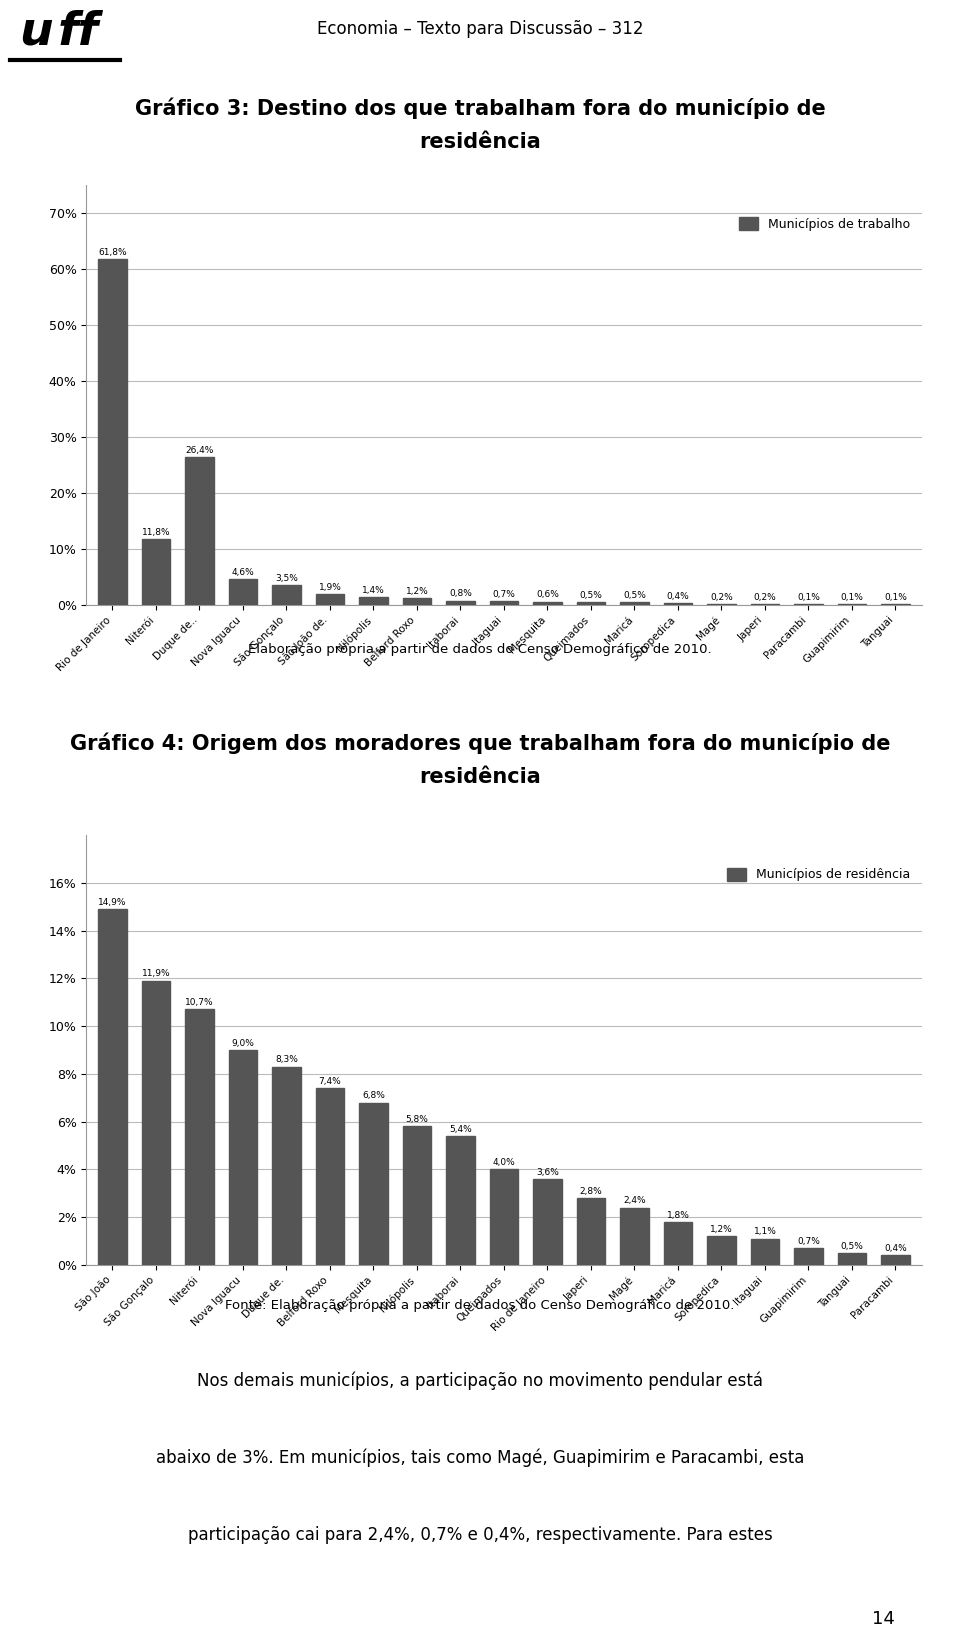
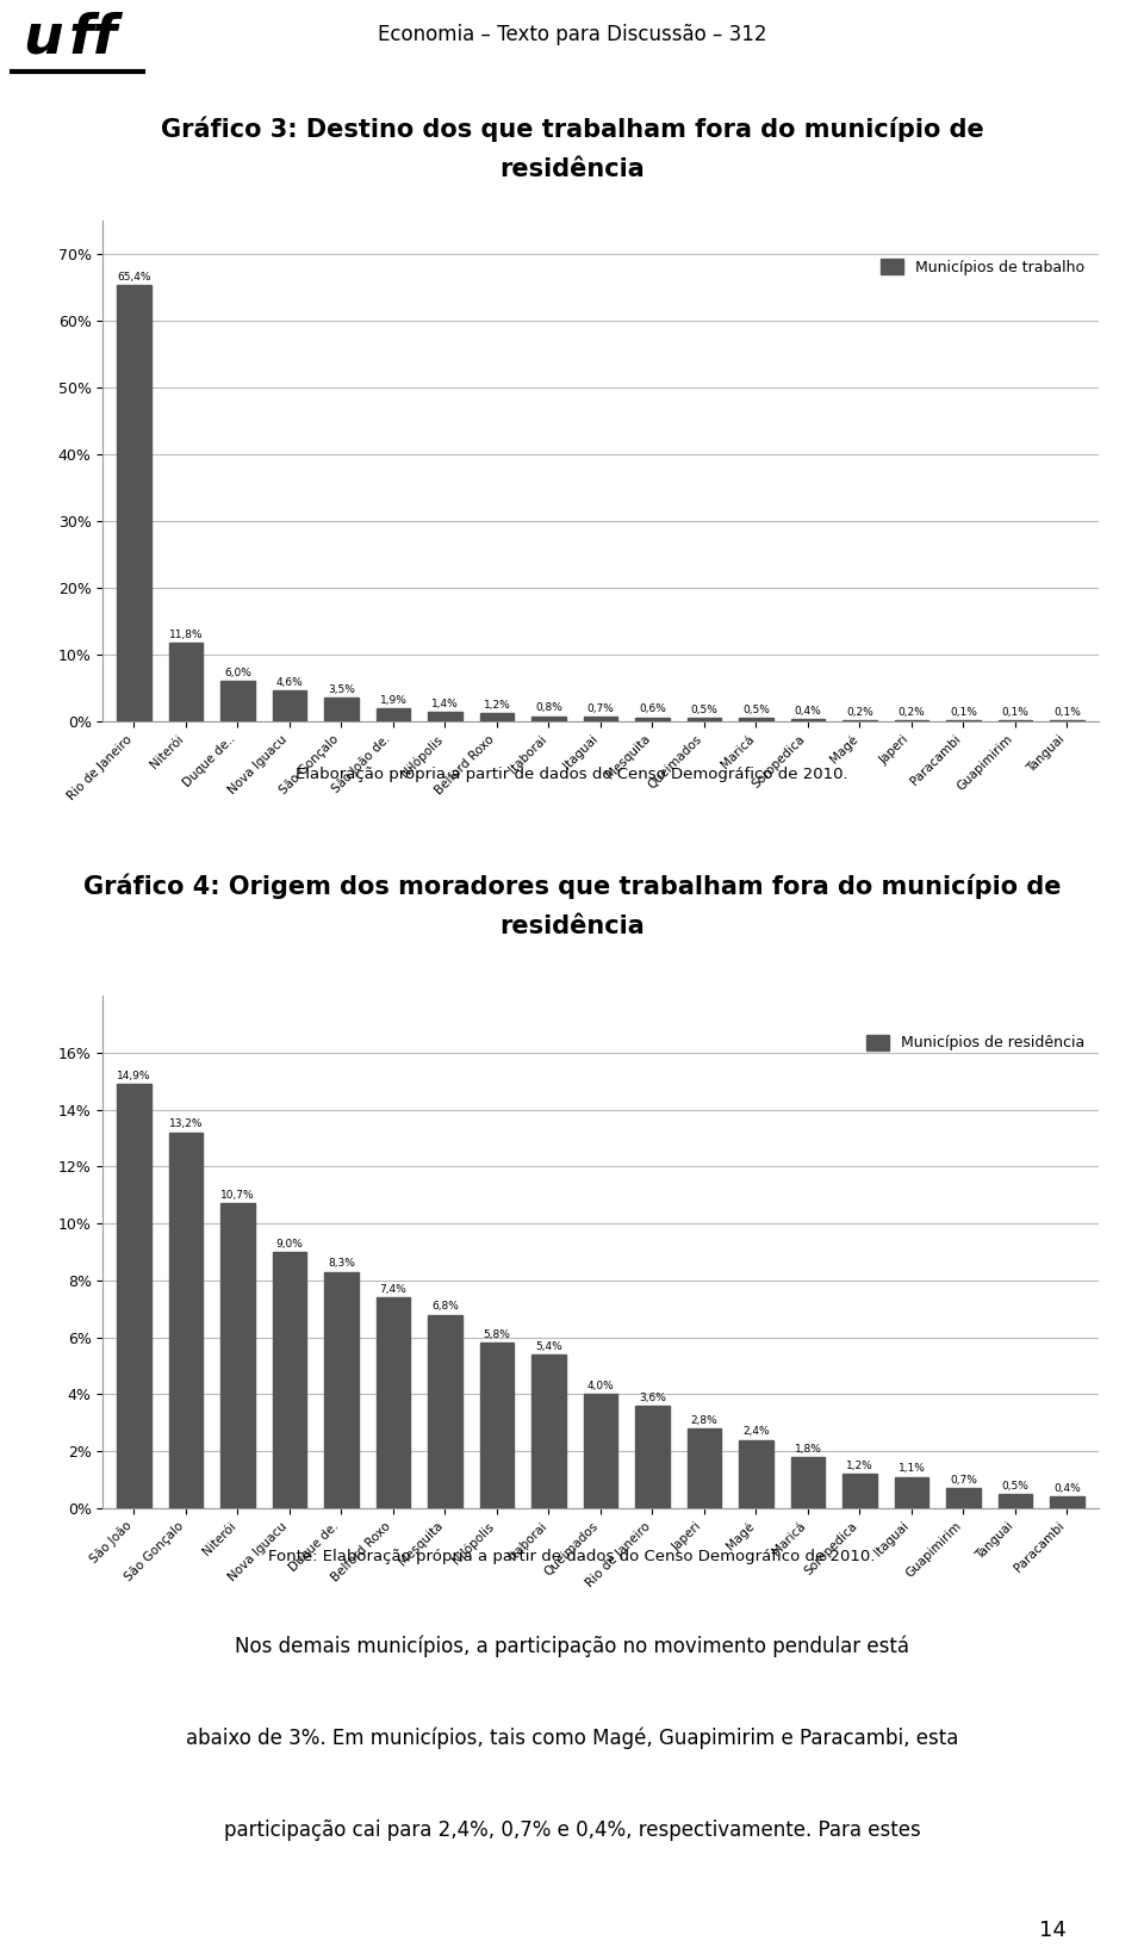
Rio de Janeiro: 61,8% -> 65,4%
Duque de..: 26,4% -> 6,0%
São Gonçalo: 11,9% -> 13,2%
